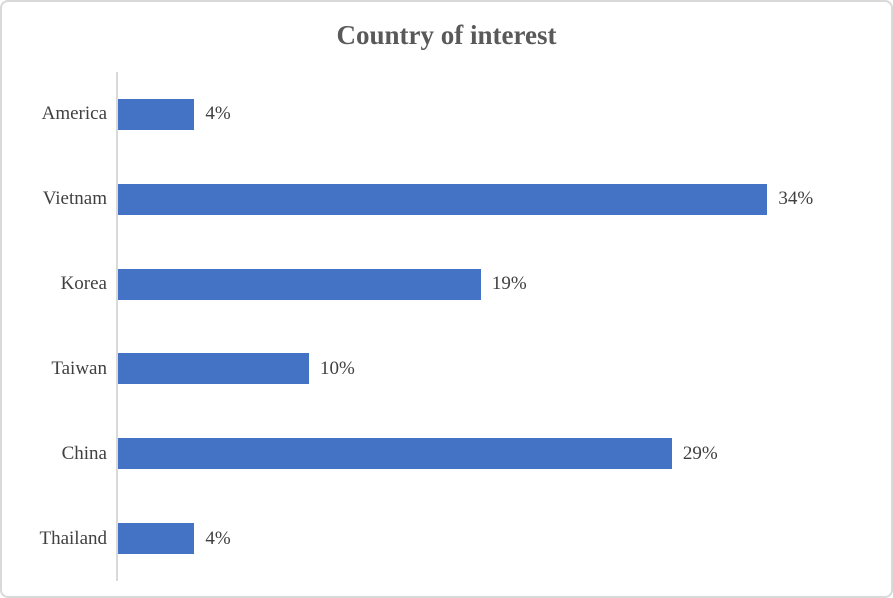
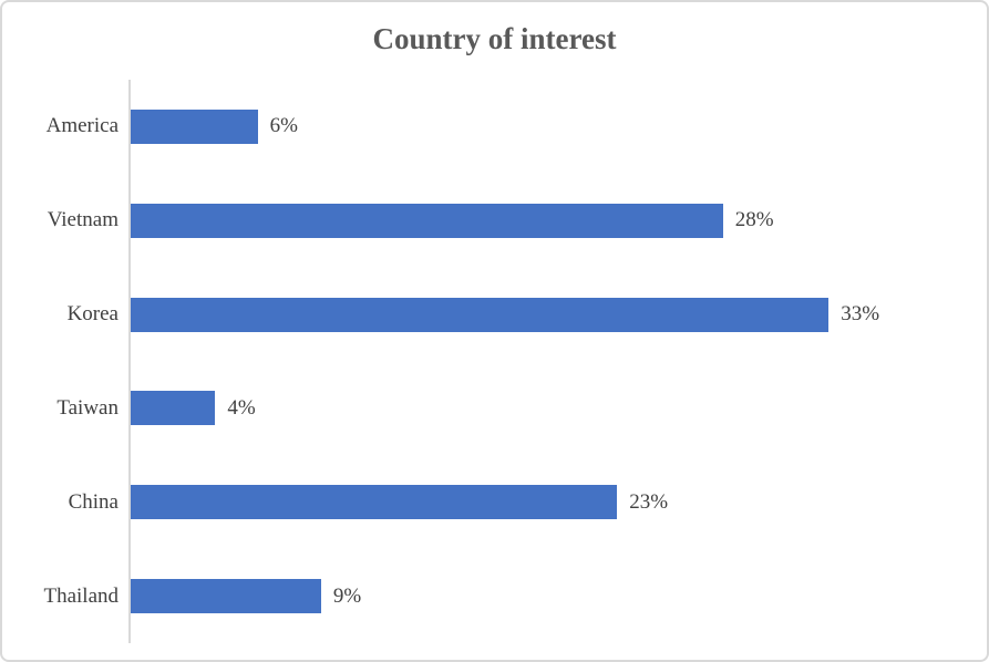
America: 4% -> 6%
Vietnam: 34% -> 28%
Korea: 19% -> 33%
Taiwan: 10% -> 4%
China: 29% -> 23%
Thailand: 4% -> 9%
